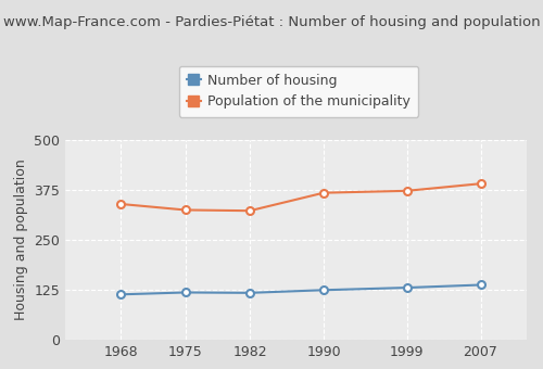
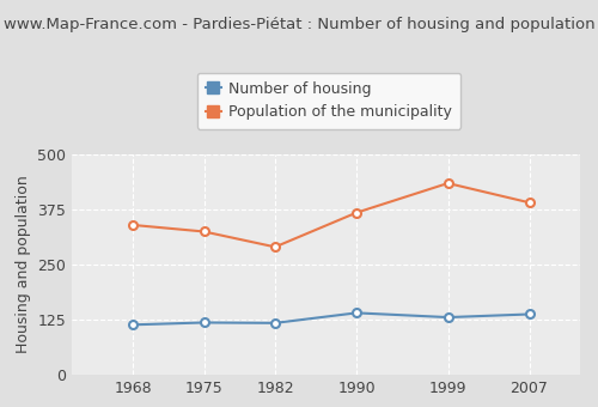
Population of the municipality/1982: 323 -> 290
Number of housing/1990: 124 -> 140
Population of the municipality/1999: 373 -> 435
